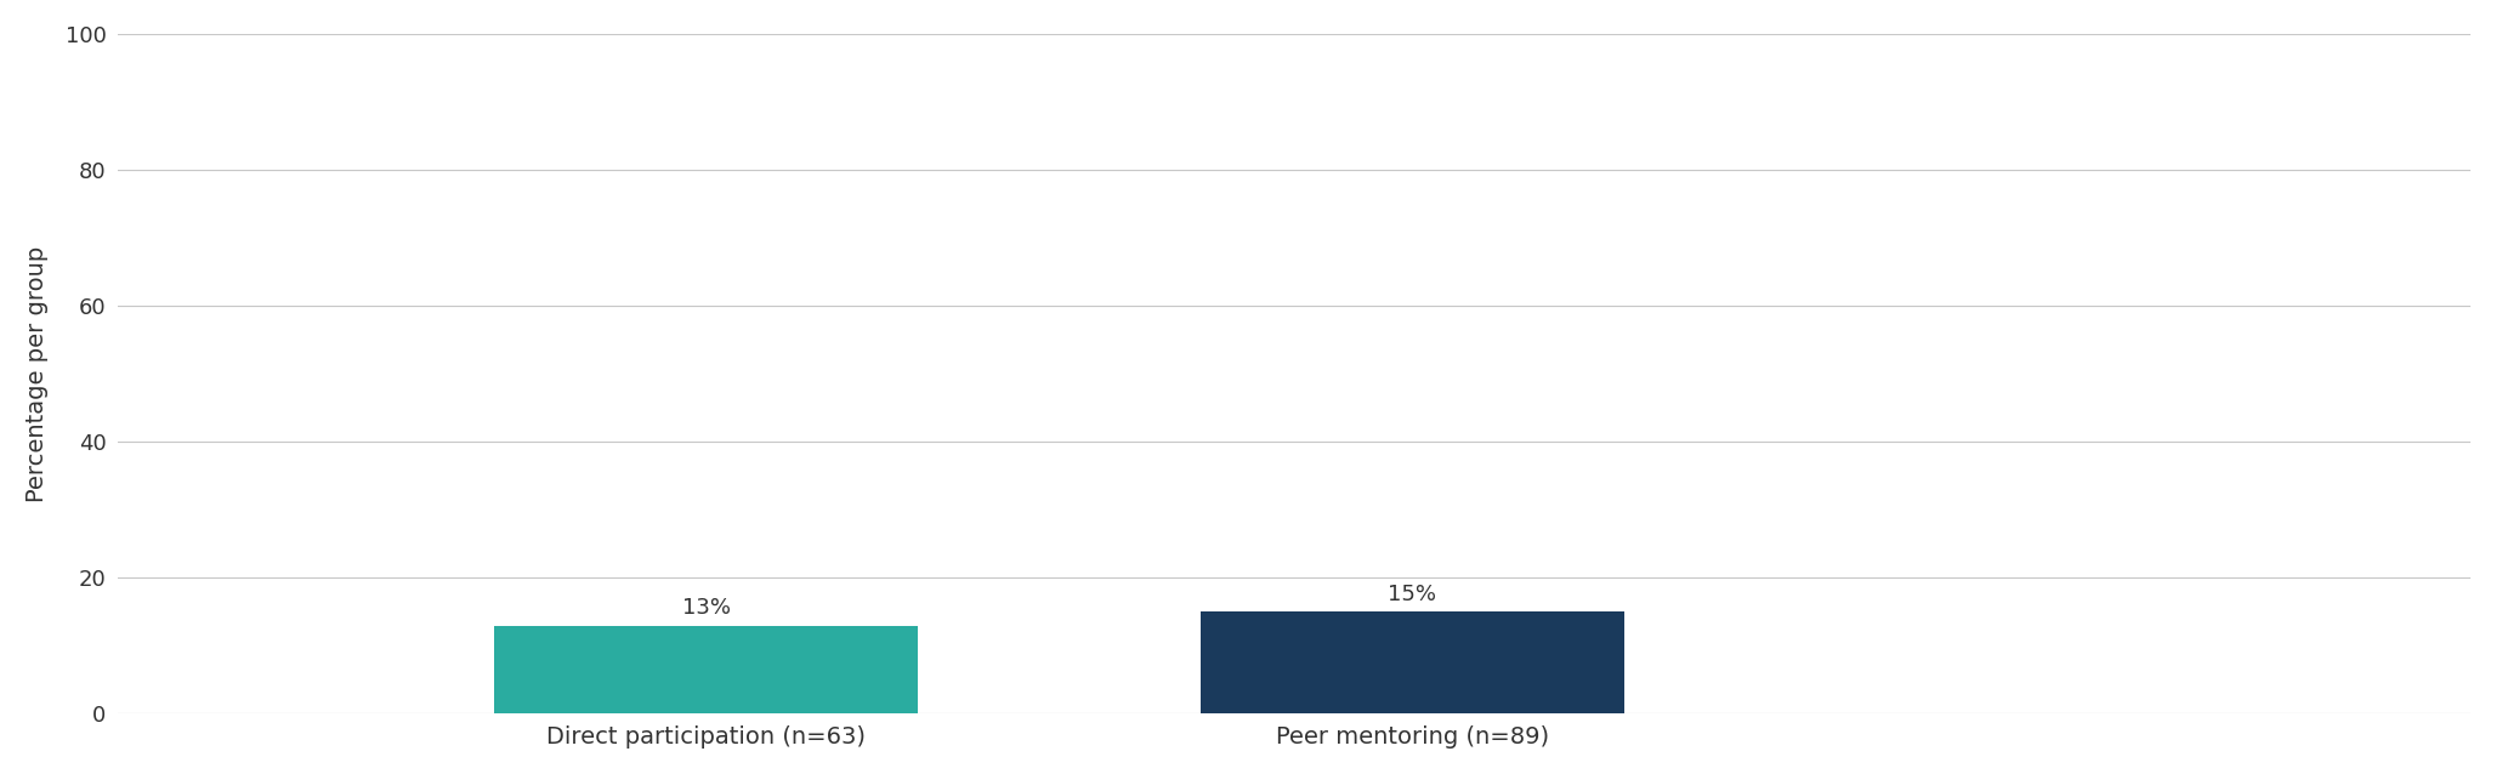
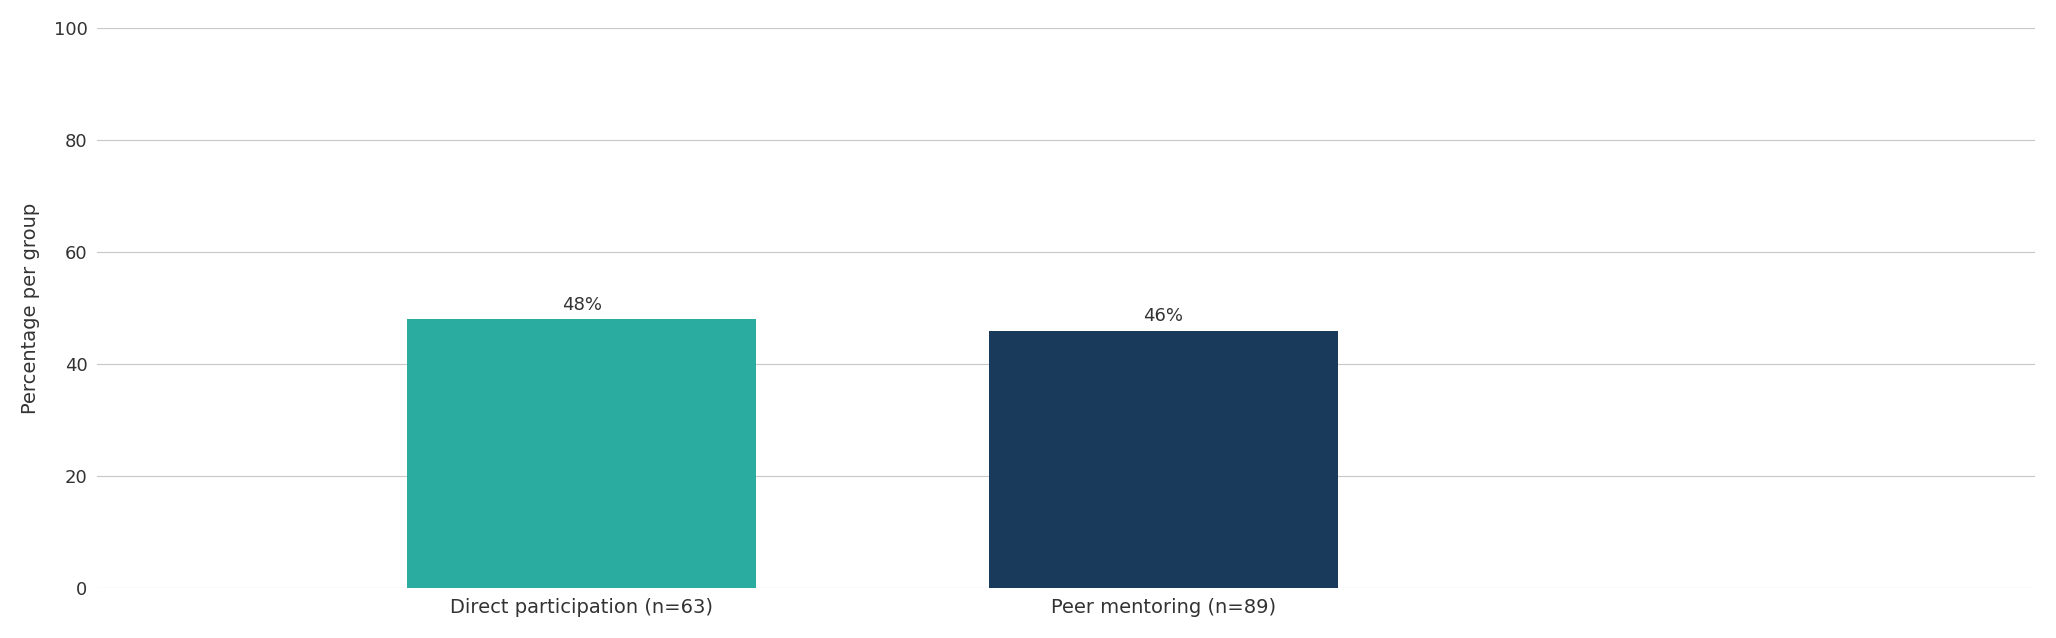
Direct participation (n=63): 13% -> 48%
Peer mentoring (n=89): 15% -> 46%
